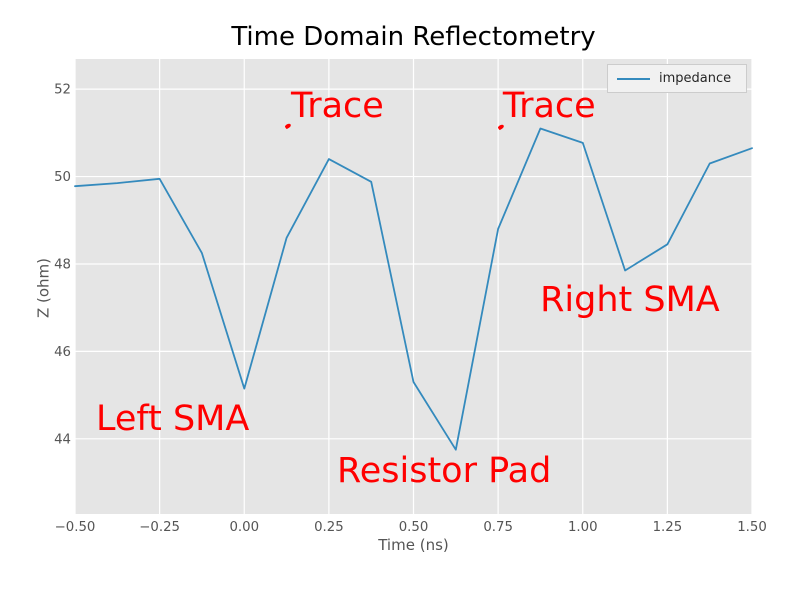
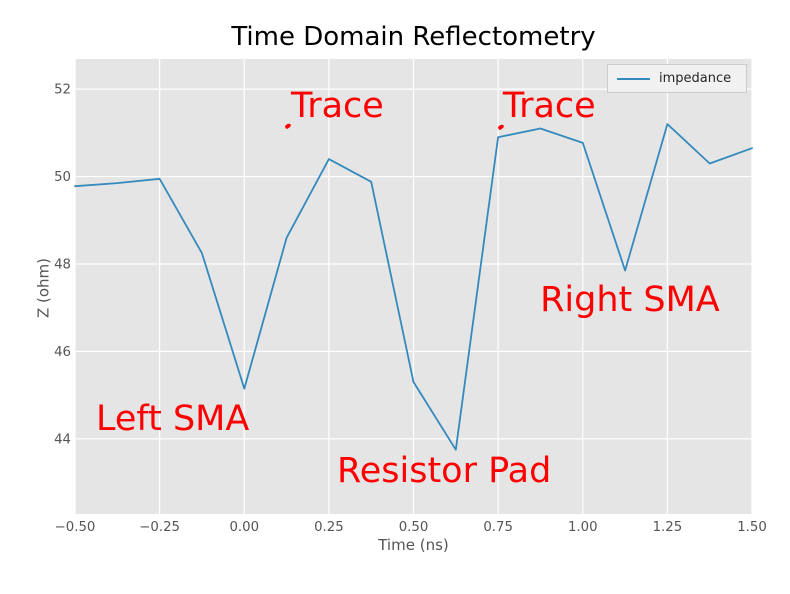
0.75: 48,8 -> 50,9
1.25: 48,5 -> 51,2
